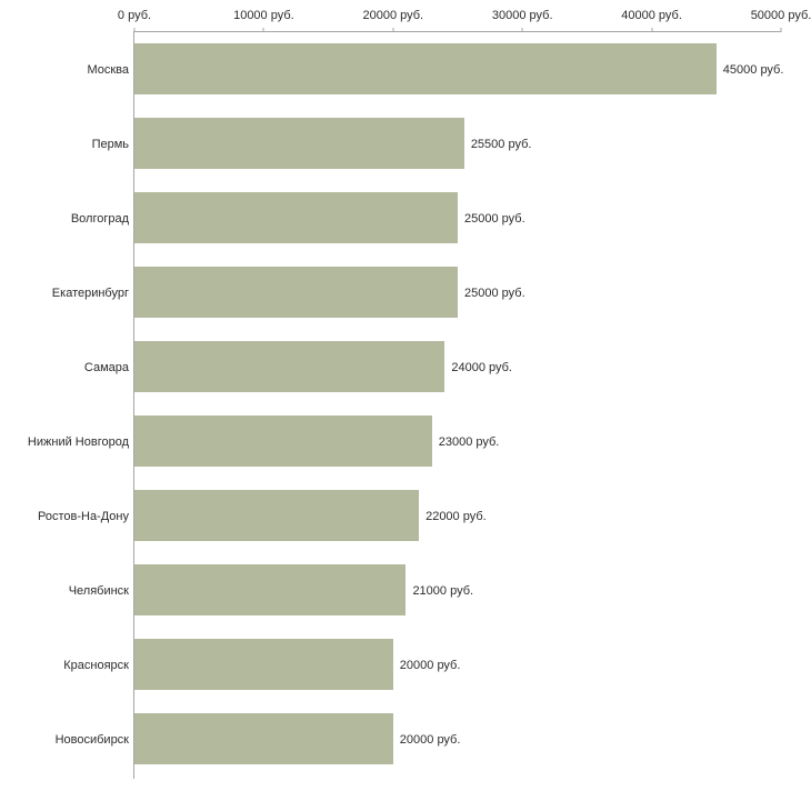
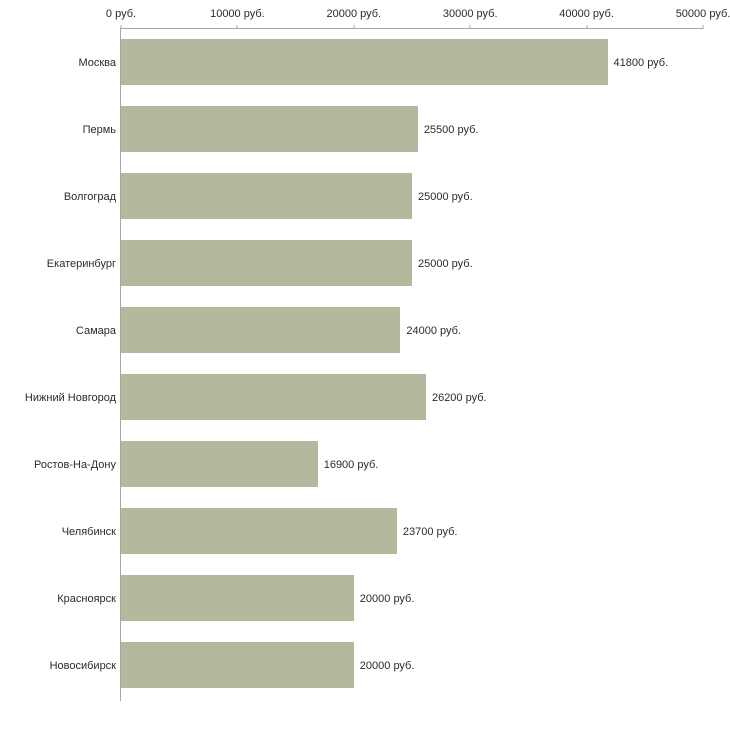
Москва: 45000 -> 41800
Нижний Новгород: 23000 -> 26200
Ростов-На-Дону: 22000 -> 16900
Челябинск: 21000 -> 23700
